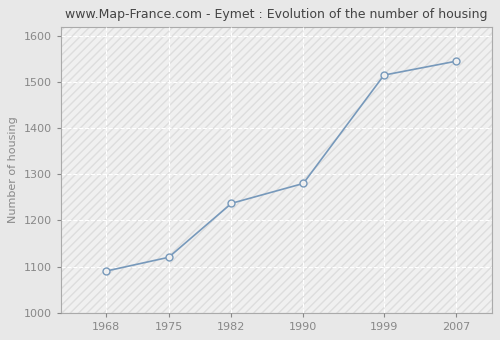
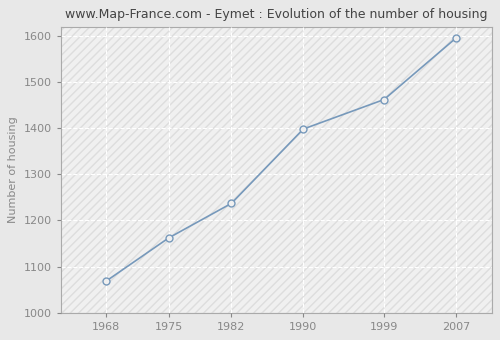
1968: 1090 -> 1068
1975: 1120 -> 1162
1990: 1280 -> 1398
1999: 1515 -> 1462
2007: 1545 -> 1595
